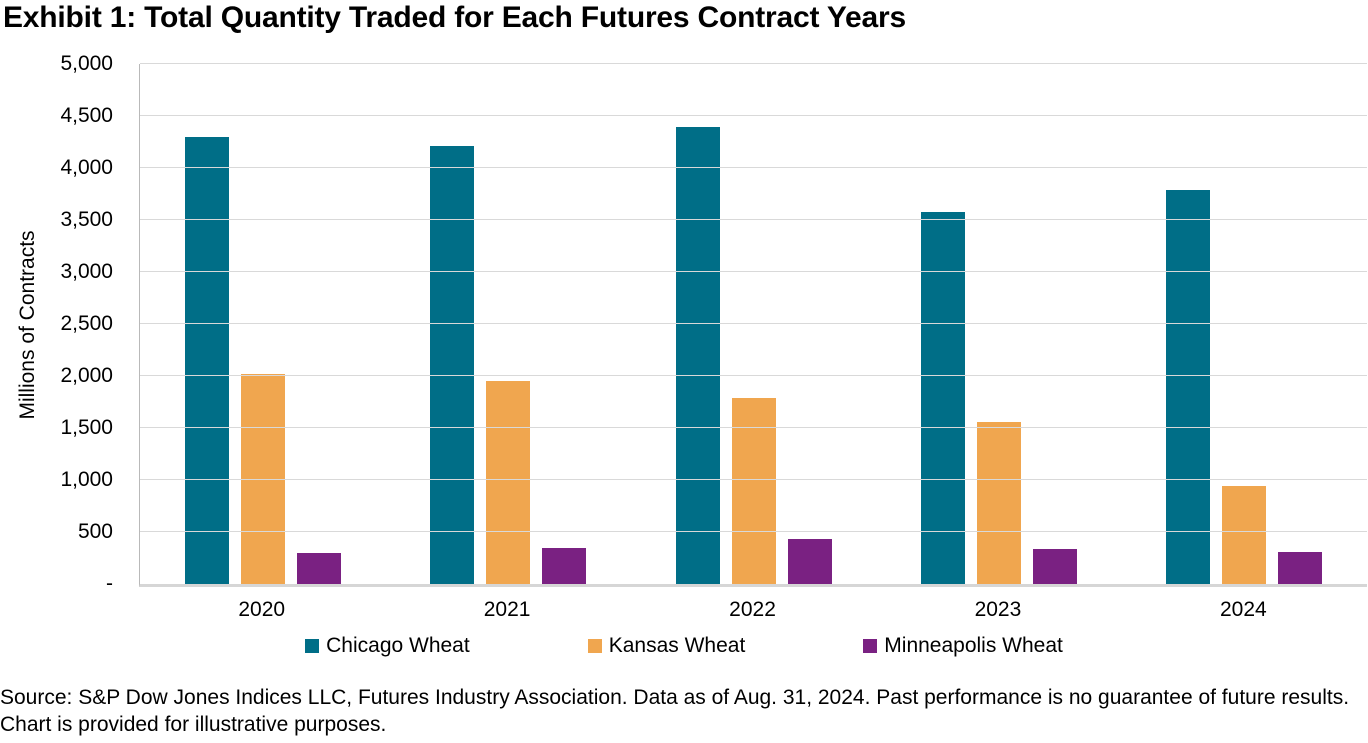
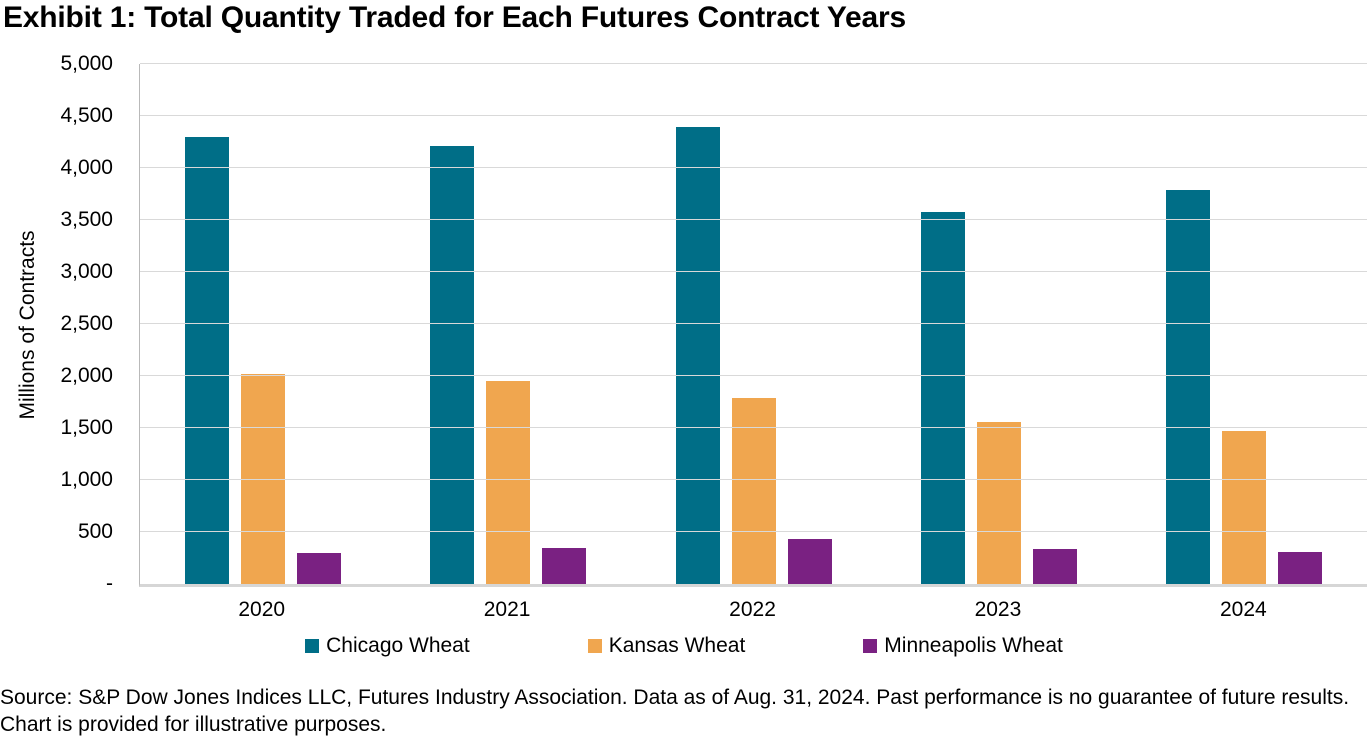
Kansas Wheat/2024: 940 -> 1470
